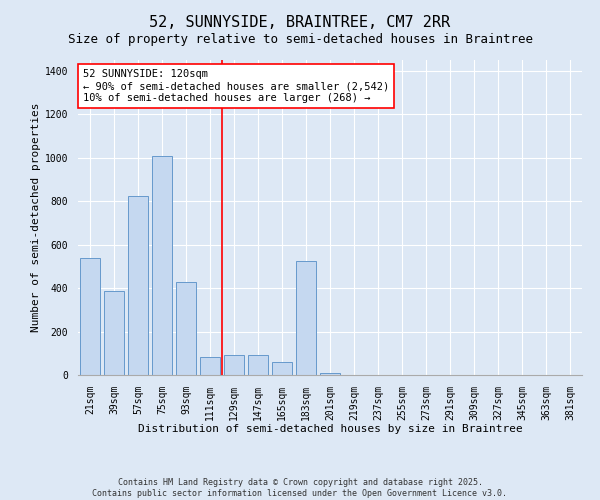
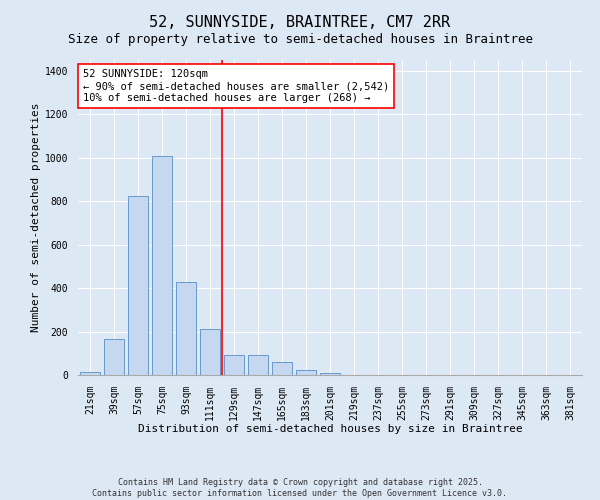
21sqm: 540 -> 15
39sqm: 385 -> 165
111sqm: 85 -> 210
183sqm: 525 -> 25
